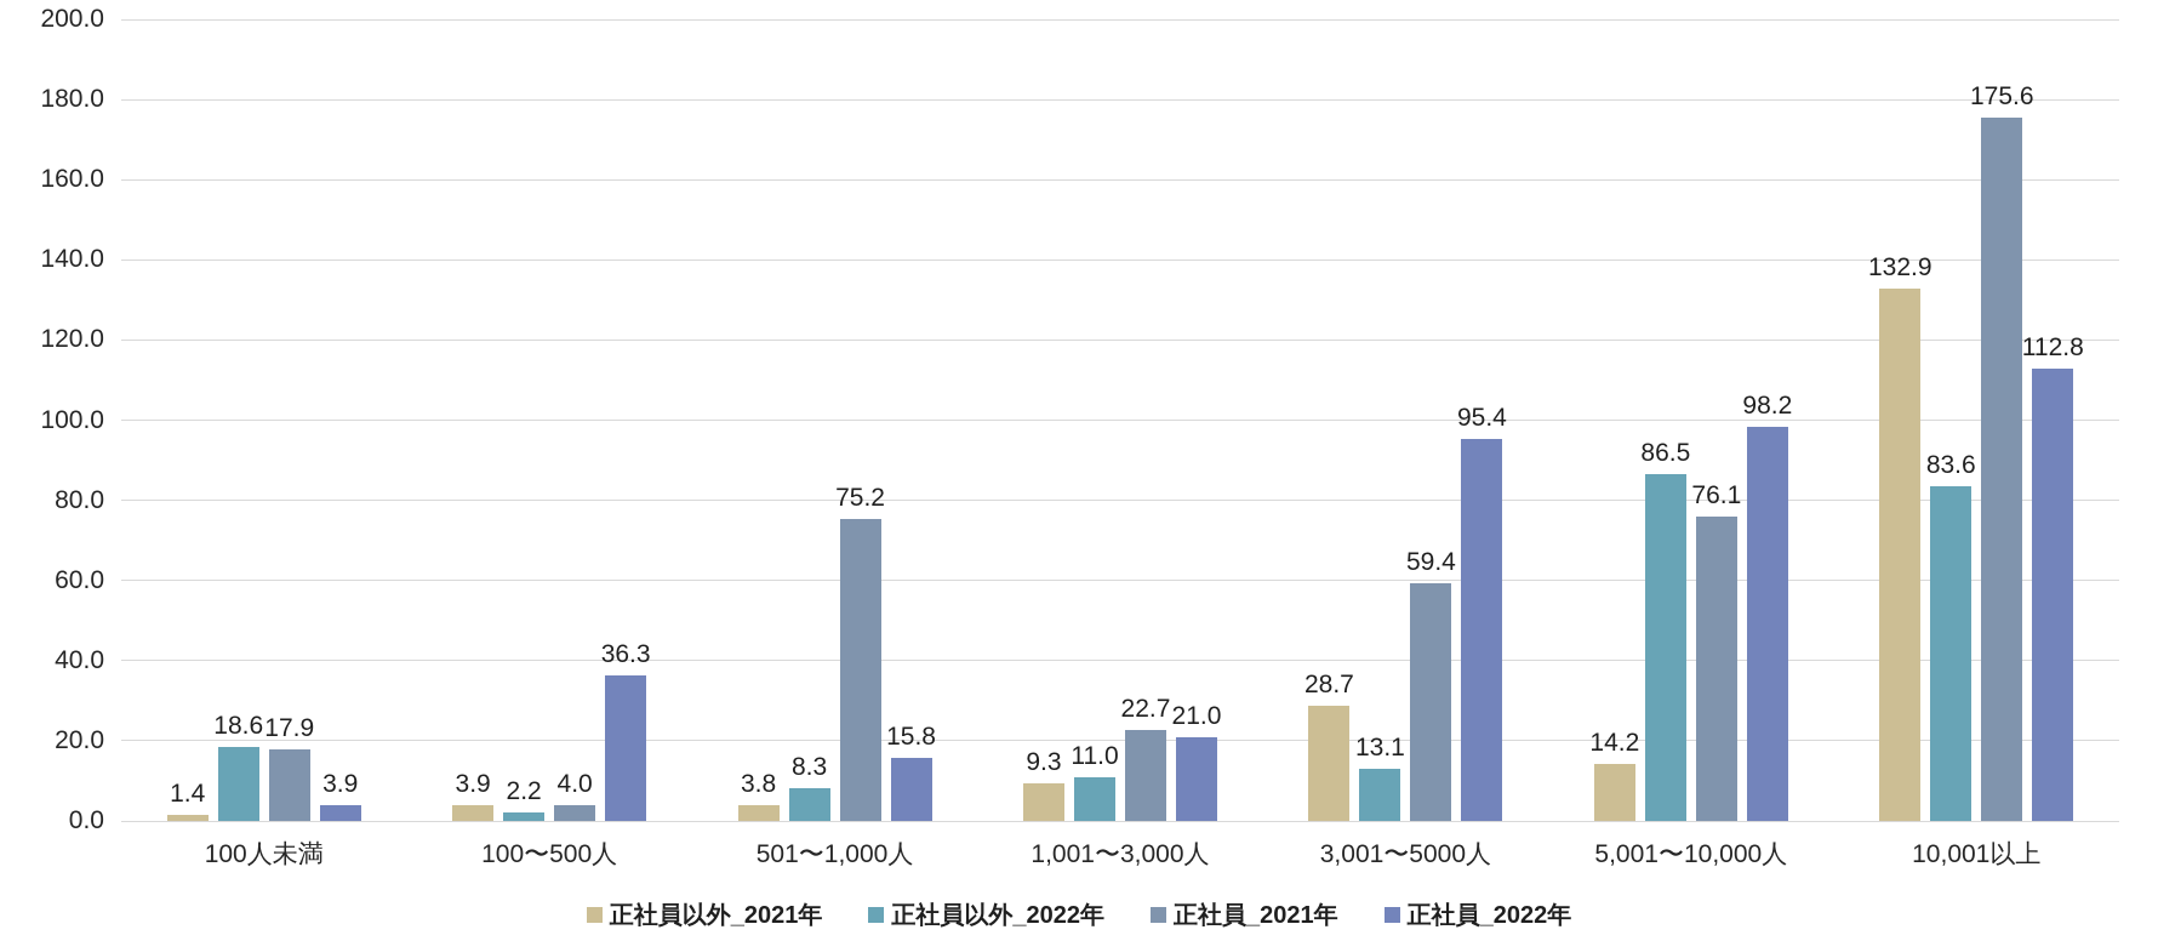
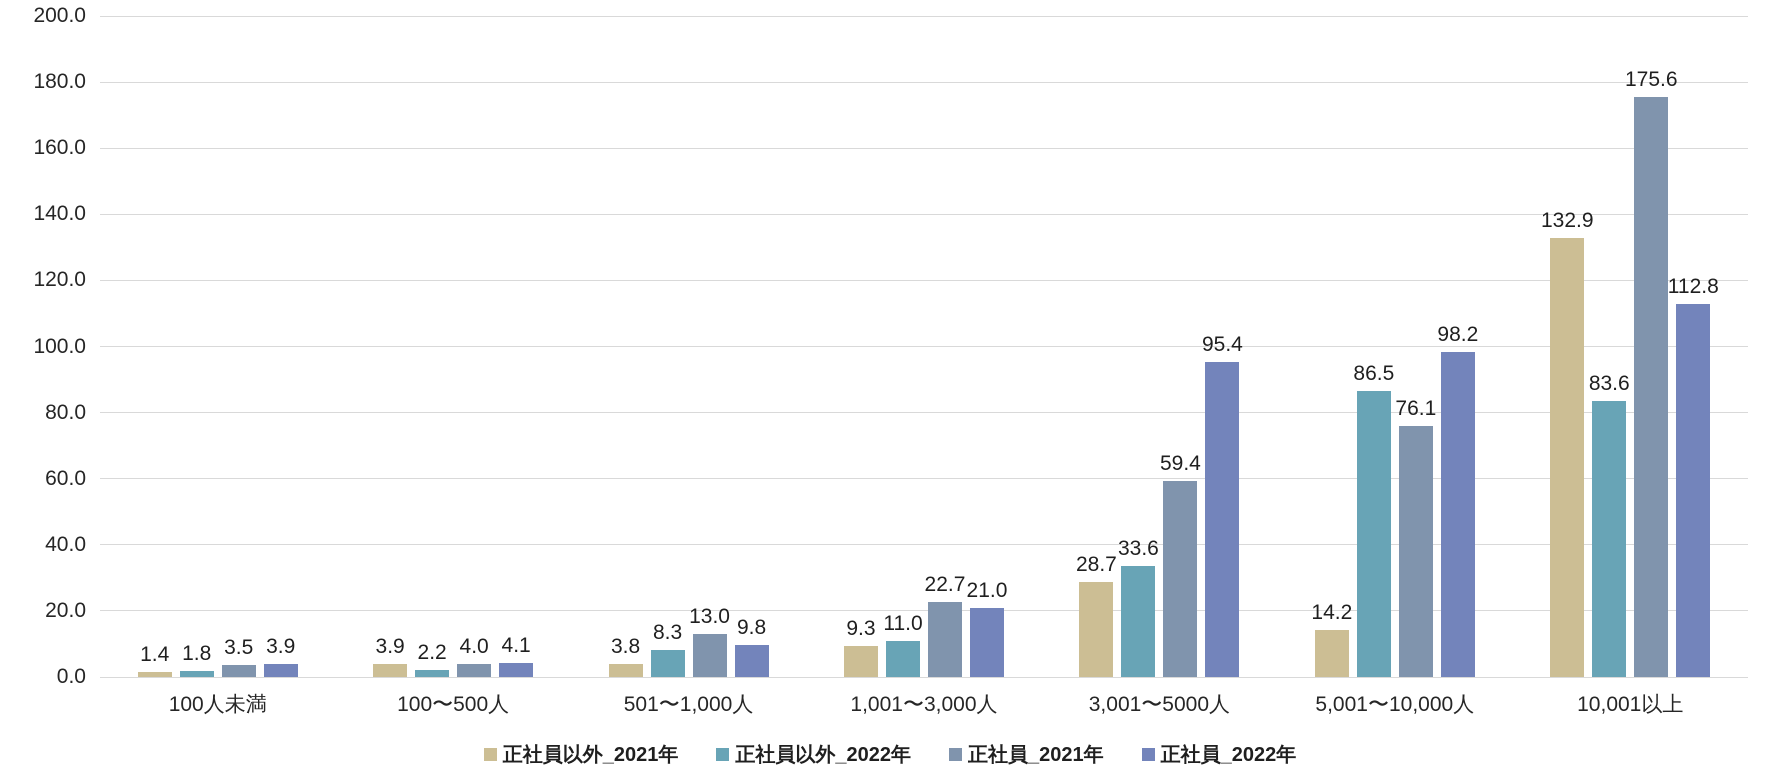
正社員以外_2022年/100人未満: 18.6 -> 1.8
正社員_2021年/100人未満: 17.9 -> 3.5
正社員_2022年/100〜500人: 36.3 -> 4.1
正社員_2021年/501〜1,000人: 75.2 -> 13.0
正社員_2022年/501〜1,000人: 15.8 -> 9.8
正社員以外_2022年/3,001〜5000人: 13.1 -> 33.6
